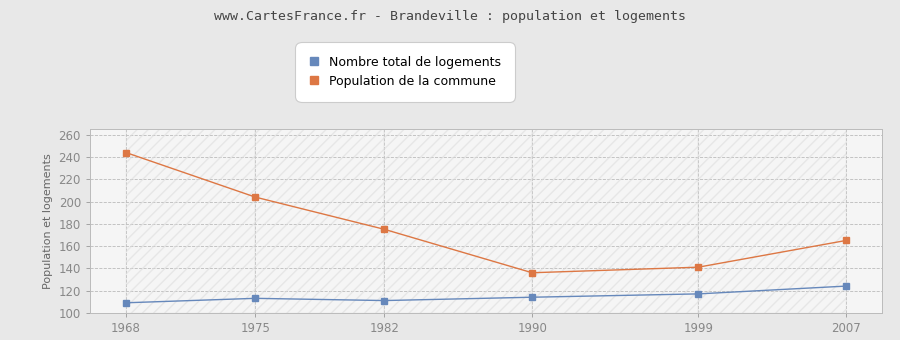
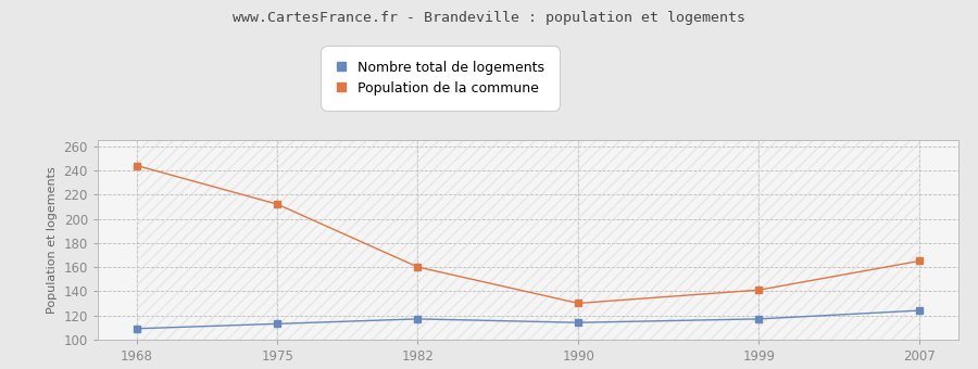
Population de la commune/1975: 204 -> 212
Nombre total de logements/1982: 111 -> 117
Population de la commune/1982: 175 -> 160
Population de la commune/1990: 136 -> 130
